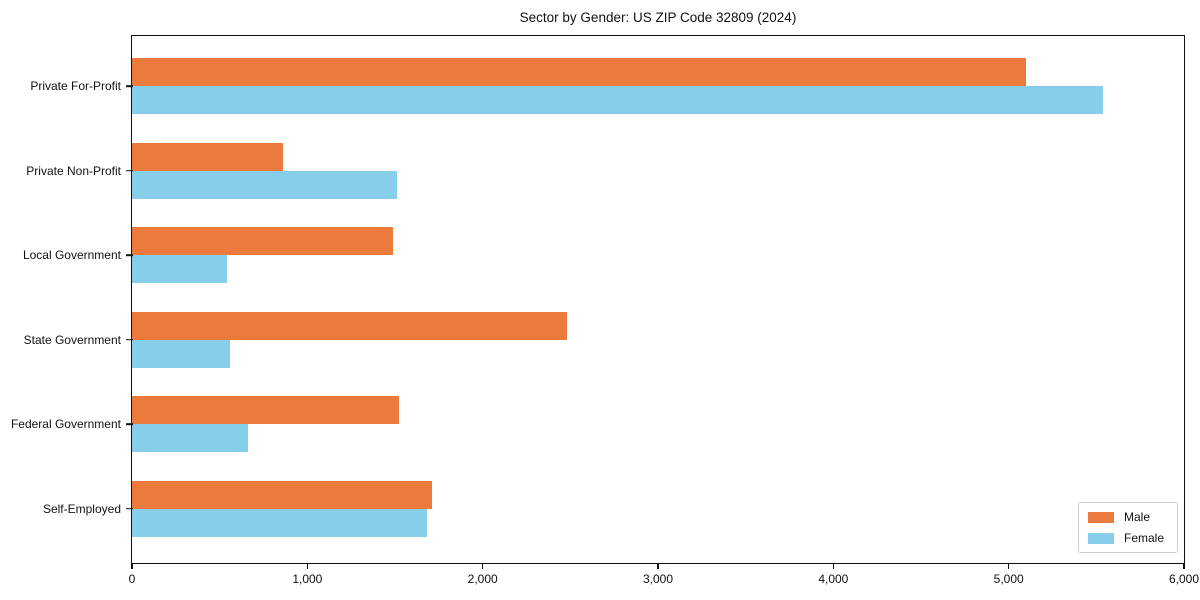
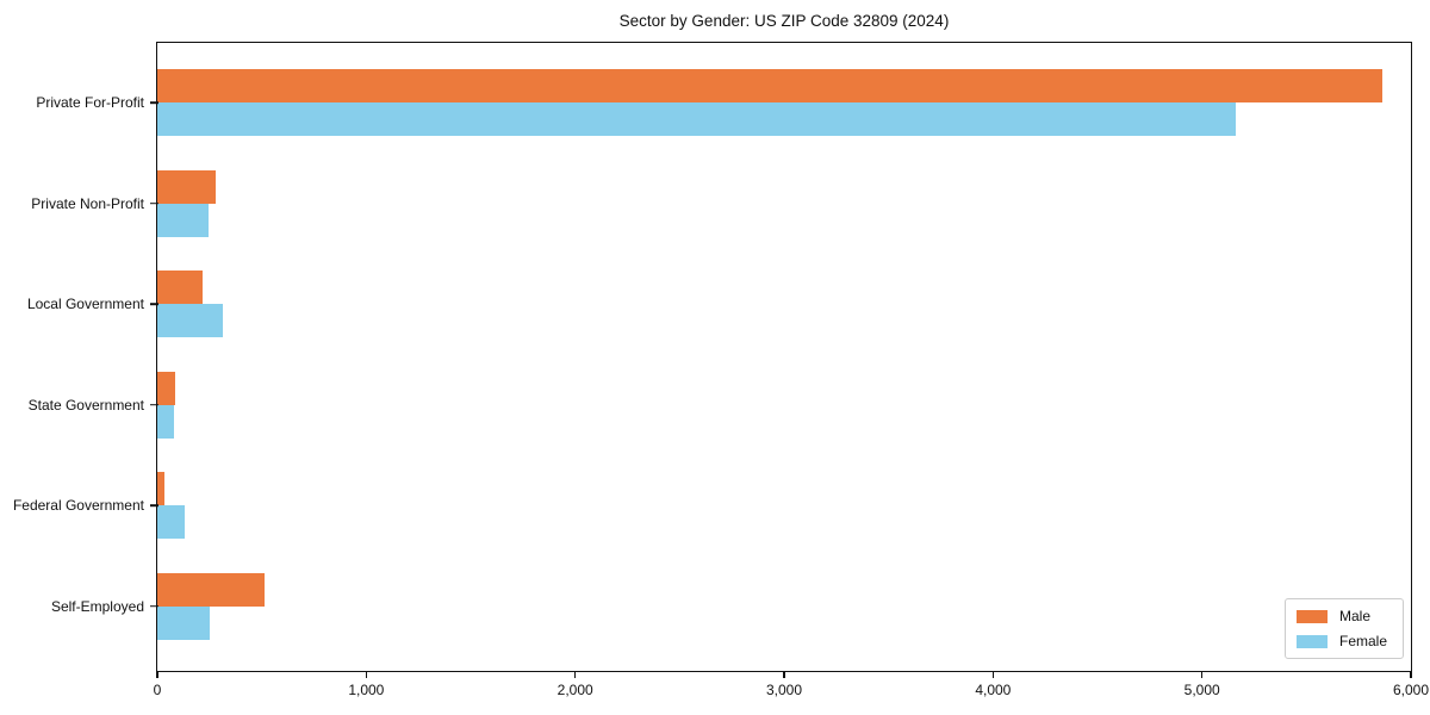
Male/Private For-Profit: 5100 -> 5860
Female/Private For-Profit: 5540 -> 5160
Male/Private Non-Profit: 860 -> 280
Female/Private Non-Profit: 1510 -> 240
Male/Local Government: 1490 -> 220
Female/Local Government: 540 -> 310
Male/State Government: 2480 -> 90
Female/State Government: 560 -> 80
Male/Federal Government: 1520 -> 40
Female/Federal Government: 660 -> 130
Male/Self-Employed: 1710 -> 520
Female/Self-Employed: 1680 -> 250
